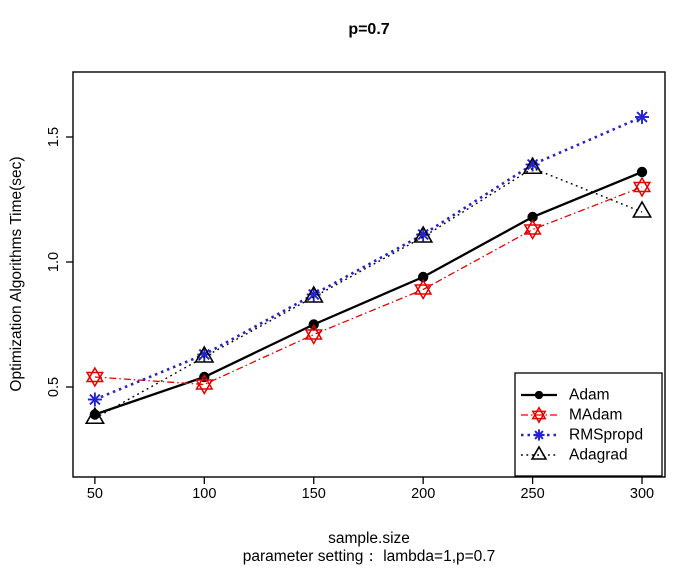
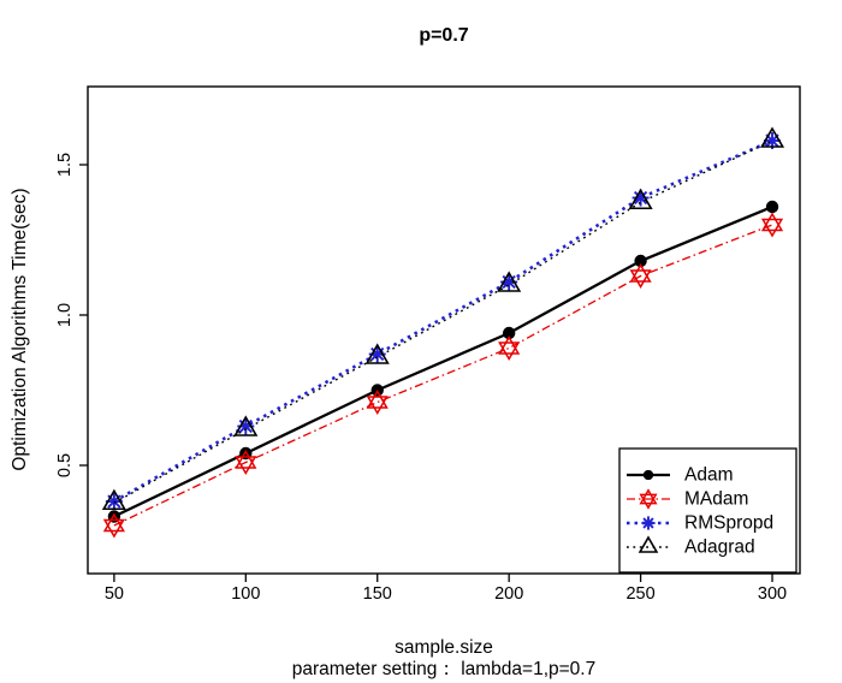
Adam/50: 0.39 -> 0.33
MAdam/50: 0.54 -> 0.30
RMSpropd/50: 0.45 -> 0.38
Adagrad/300: 1.20 -> 1.58
